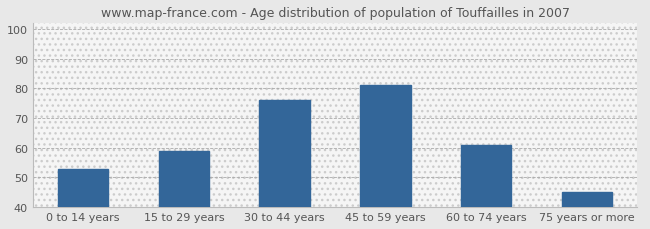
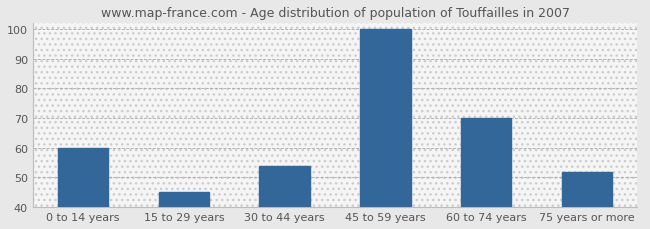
0 to 14 years: 53 -> 60
15 to 29 years: 59 -> 45
30 to 44 years: 76 -> 54
45 to 59 years: 81 -> 100
60 to 74 years: 61 -> 70
75 years or more: 45 -> 52
